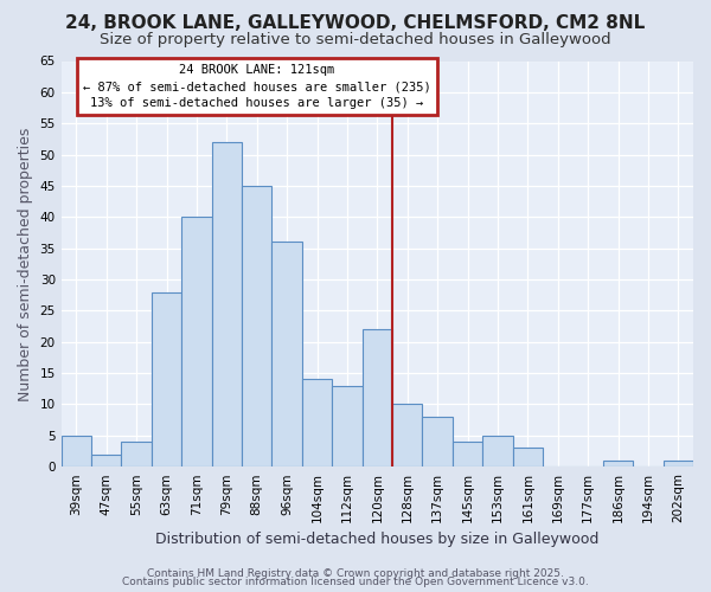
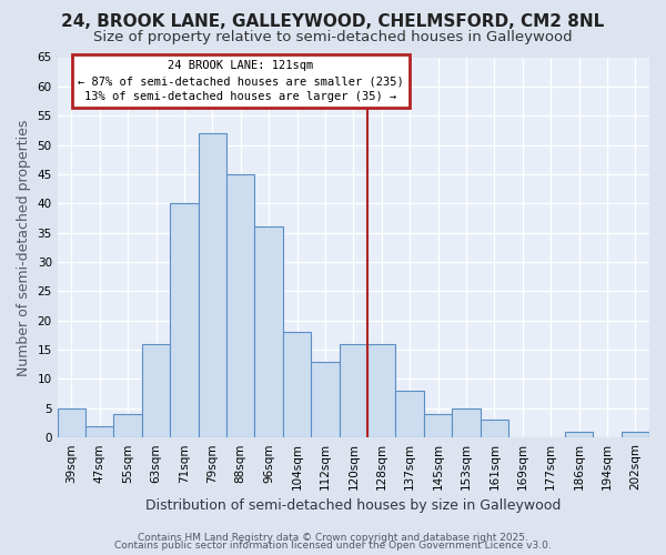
63sqm: 28 -> 16
104sqm: 14 -> 18
120sqm: 22 -> 16
128sqm: 10 -> 16
